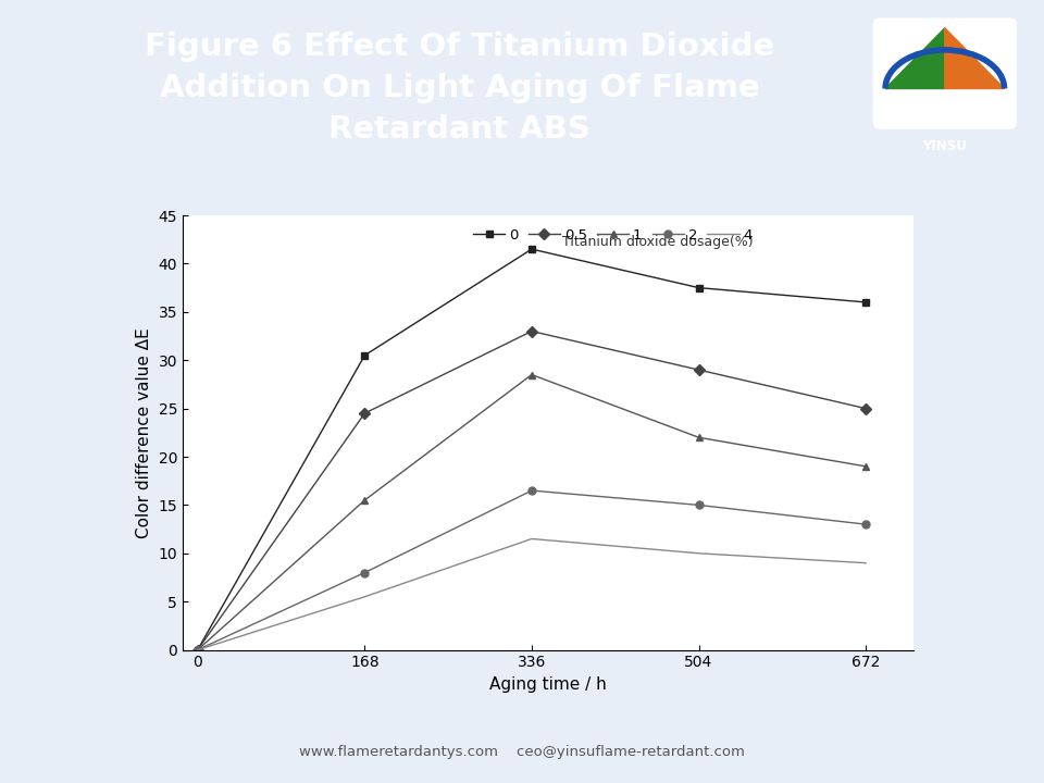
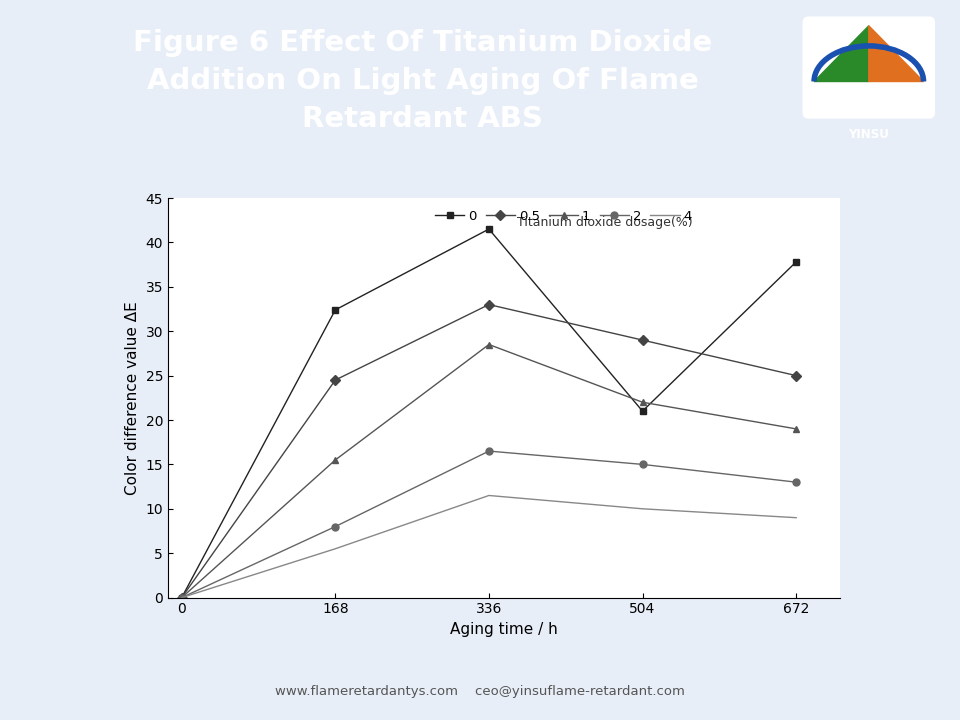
0/168: 30.5 -> 32.4
0/504: 37.5 -> 21.0
0/672: 36.0 -> 37.8
